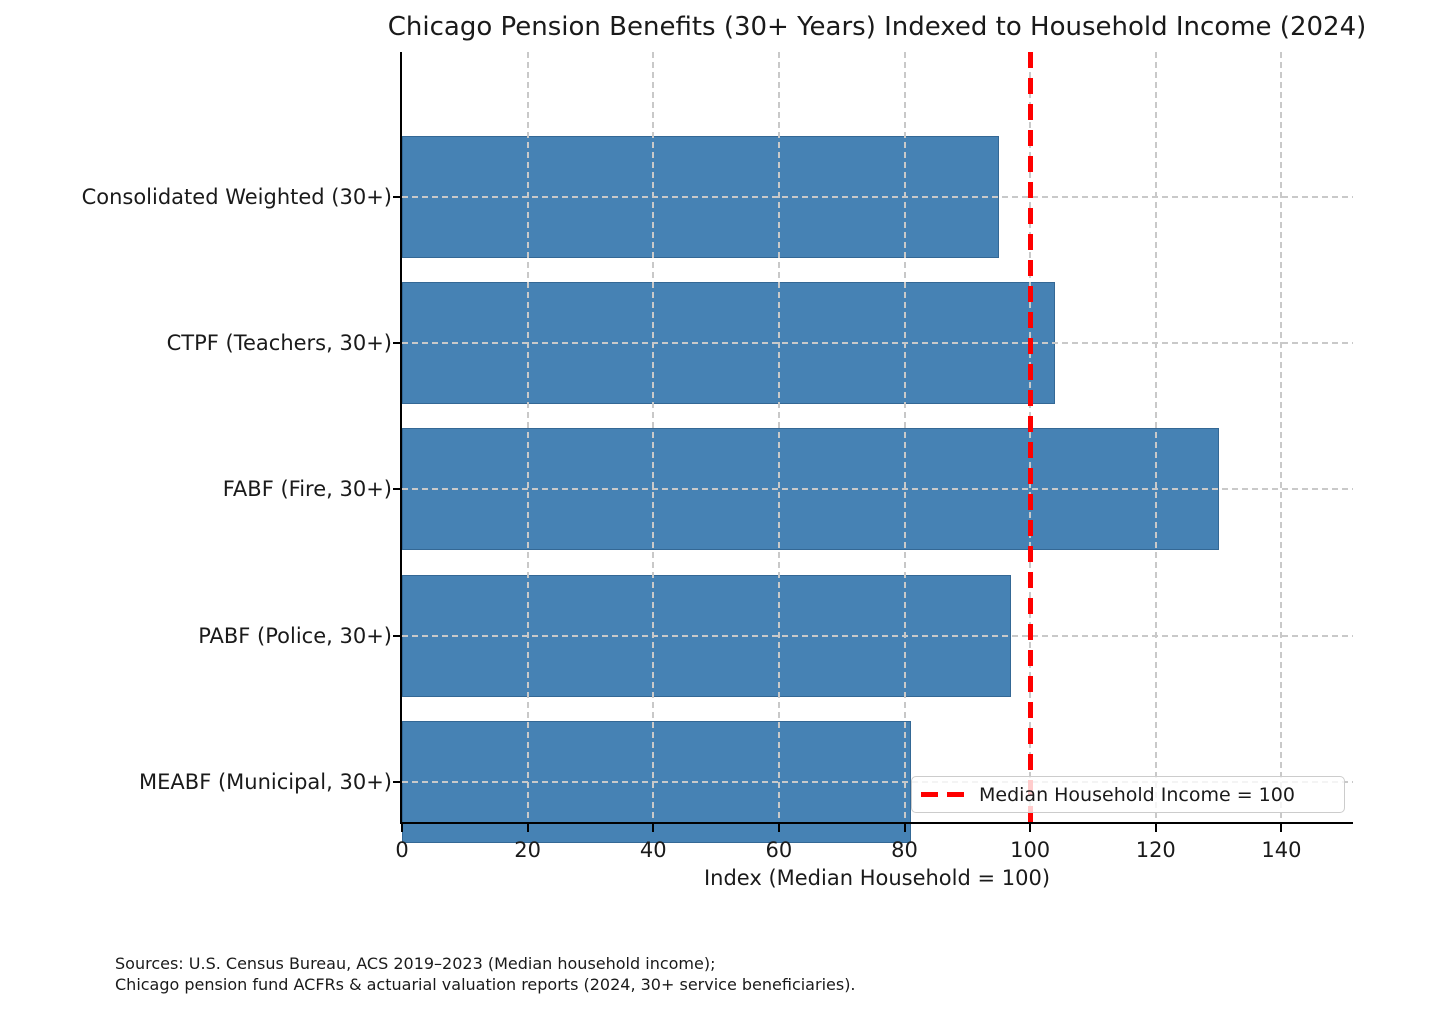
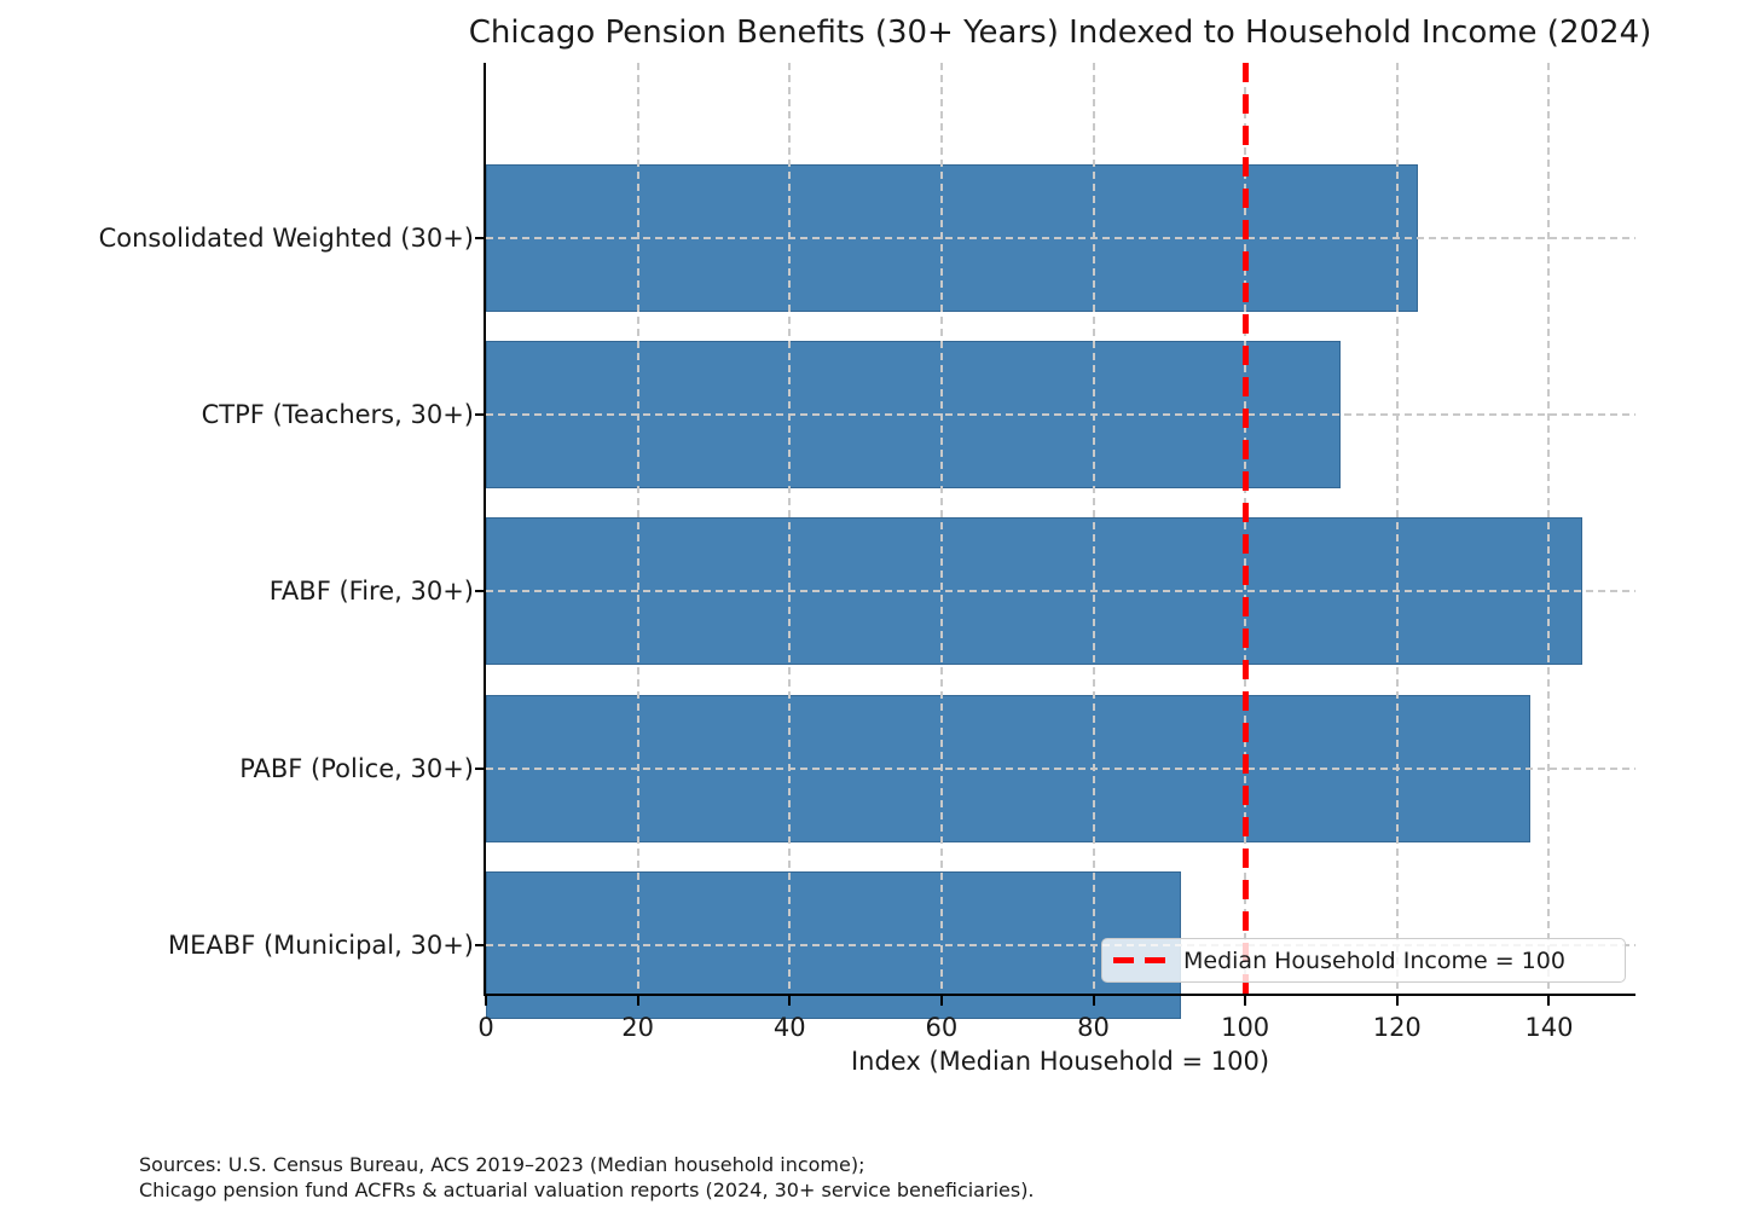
Consolidated Weighted (30+): 95 -> 123
CTPF (Teachers, 30+): 104 -> 112
FABF (Fire, 30+): 130 -> 144
PABF (Police, 30+): 97 -> 138
MEABF (Municipal, 30+): 81 -> 92
